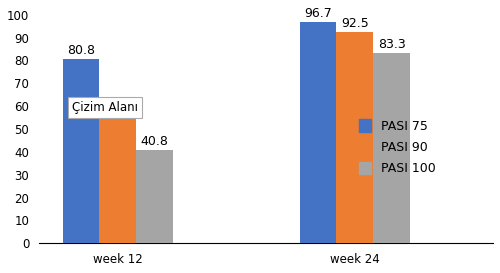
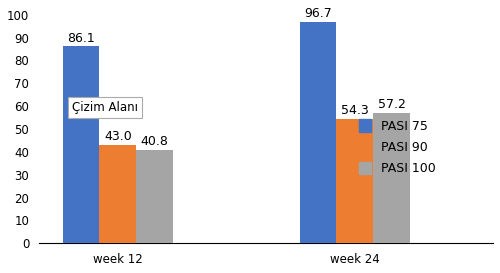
PASI 75/week 12: 80.8 -> 86.1
PASI 90/week 12: 55.9 -> 43.0
PASI 90/week 24: 92.5 -> 54.3
PASI 100/week 24: 83.3 -> 57.2
